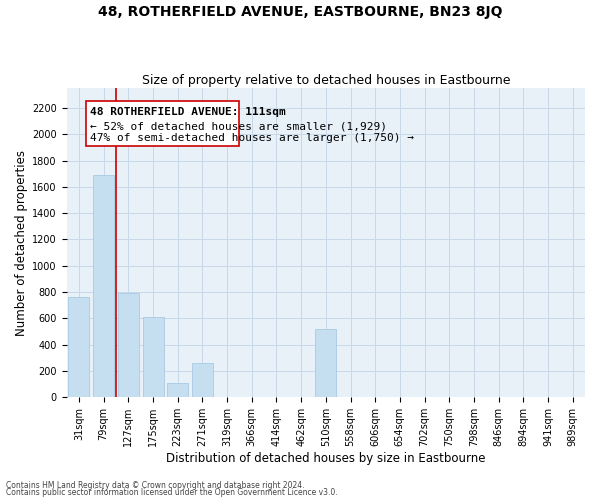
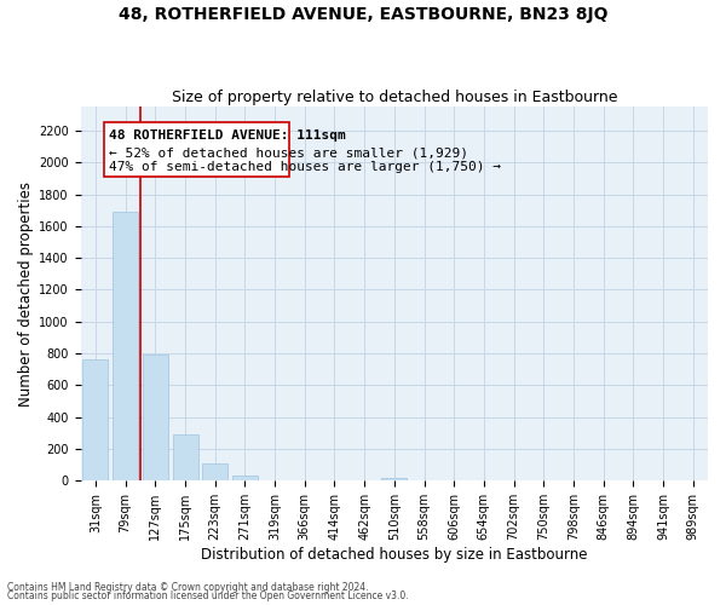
175sqm: 610 -> 300
271sqm: 260 -> 40
510sqm: 520 -> 20
